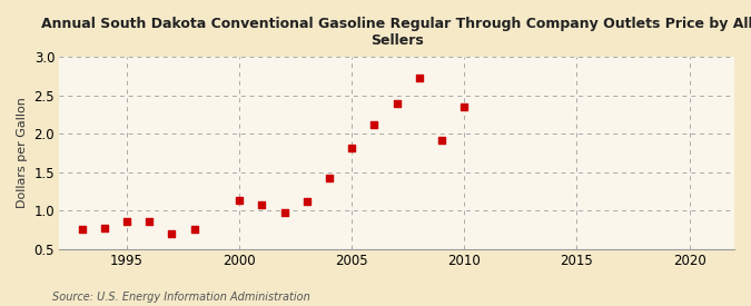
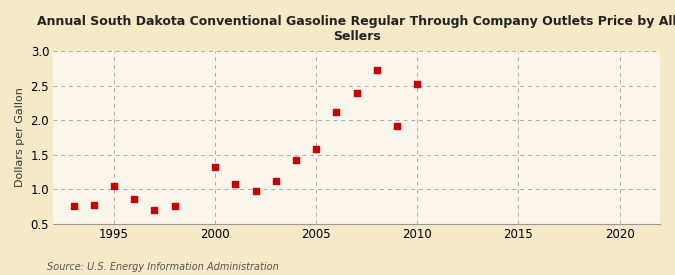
1995: 0.86 -> 1.04
2000: 1.13 -> 1.32
2005: 1.81 -> 1.58
2010: 2.35 -> 2.52
